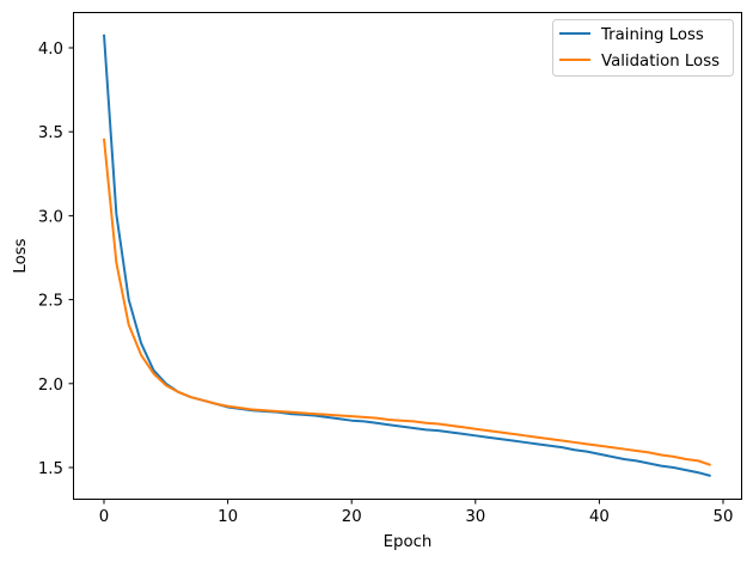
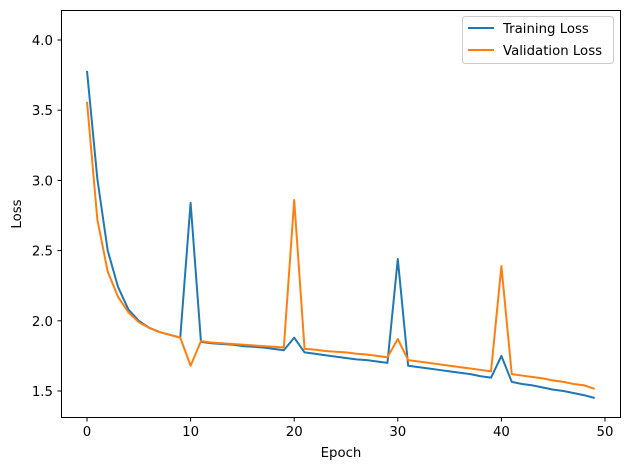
Training Loss/0: 4.08 -> 3.78
Validation Loss/0: 3.46 -> 3.56
Training Loss/10: 1.86 -> 2.84
Validation Loss/10: 1.86 -> 1.68
Training Loss/20: 1.78 -> 1.88
Validation Loss/20: 1.80 -> 2.86
Training Loss/30: 1.69 -> 2.44
Validation Loss/30: 1.73 -> 1.87
Training Loss/40: 1.58 -> 1.75
Validation Loss/40: 1.63 -> 2.39
